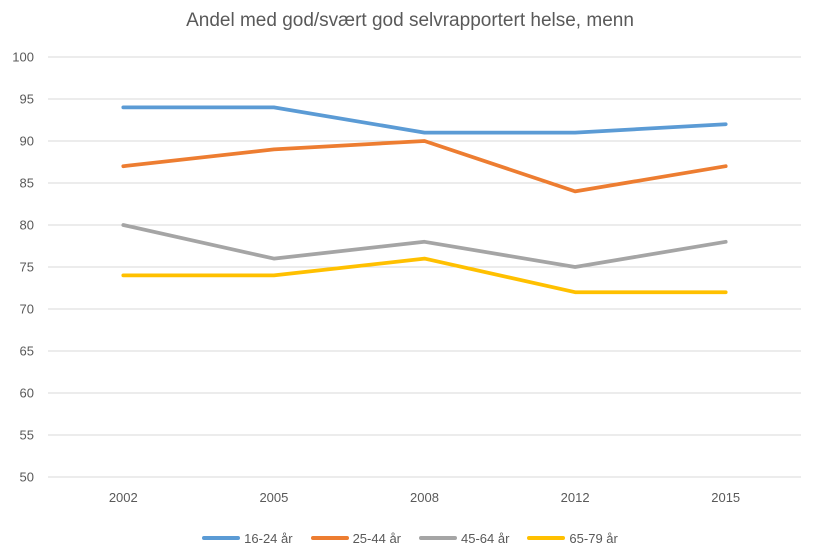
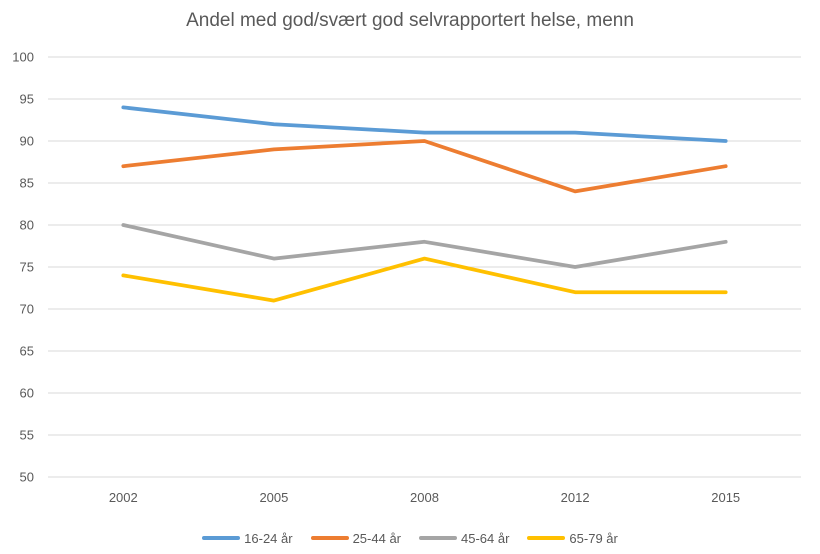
16-24 år/2005: 94 -> 92
65-79 år/2005: 74 -> 71
16-24 år/2015: 92 -> 90
